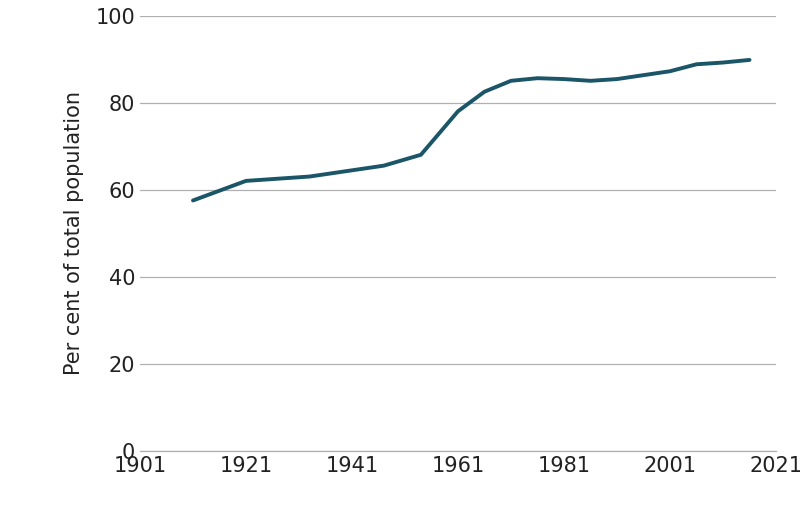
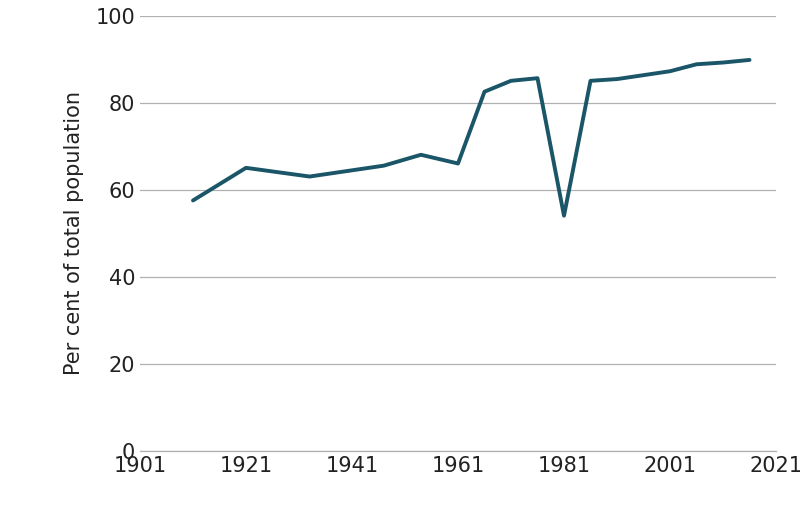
1921: 62.0 -> 65.0
1961: 78.0 -> 66.0
1981: 85.4 -> 54.0
